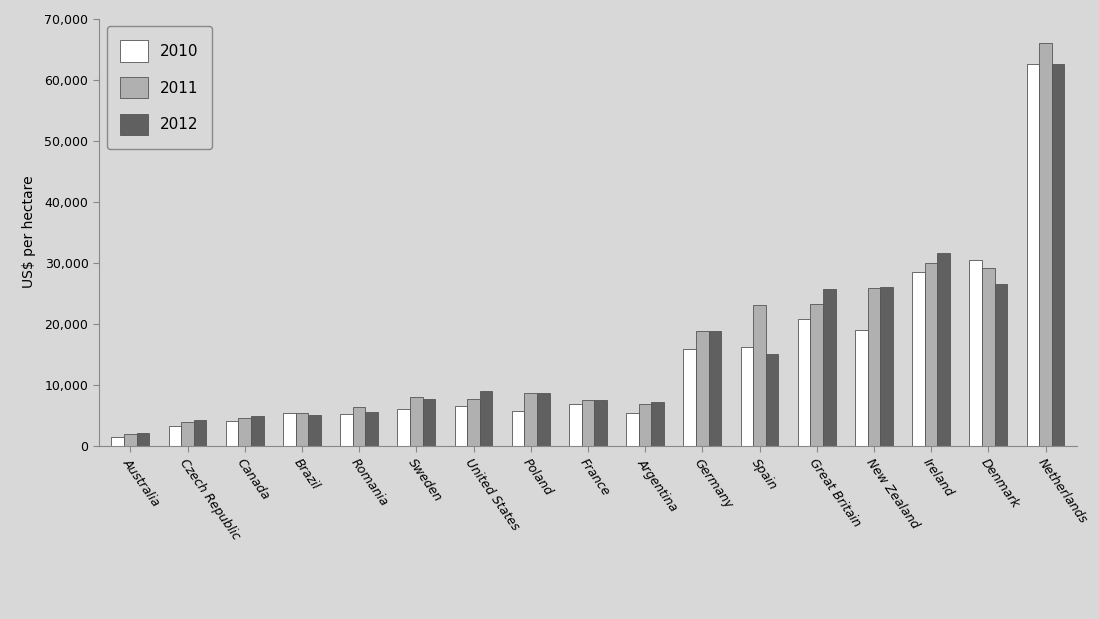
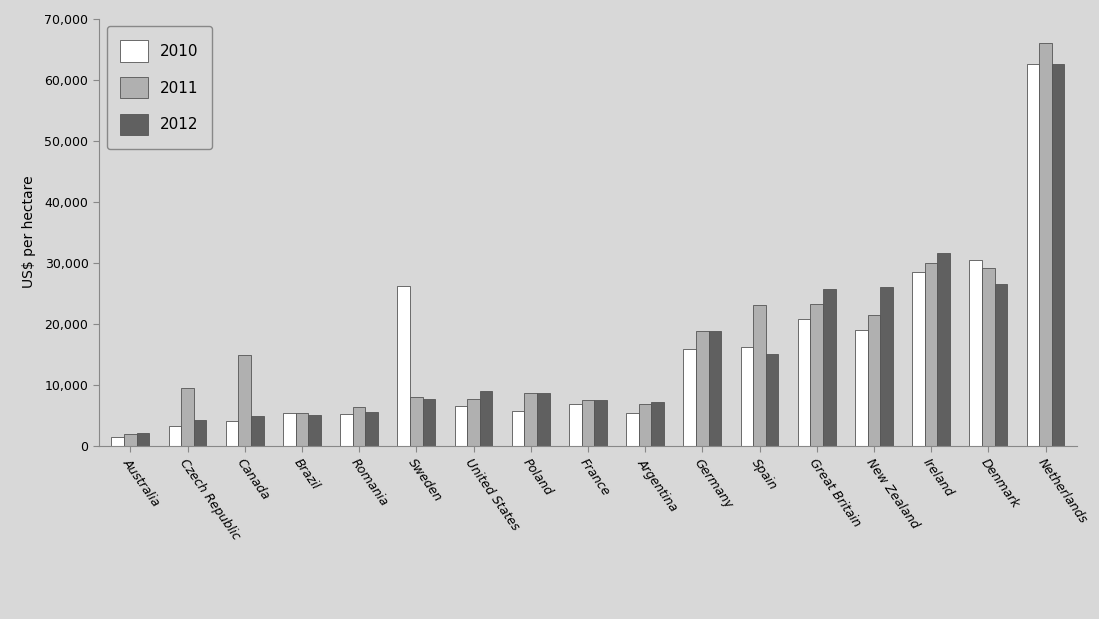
2011/Czech Republic: 3,800 -> 9,400
2011/Canada: 4,600 -> 14,800
2010/Sweden: 6,000 -> 26,200
2011/New Zealand: 25,800 -> 21,400
